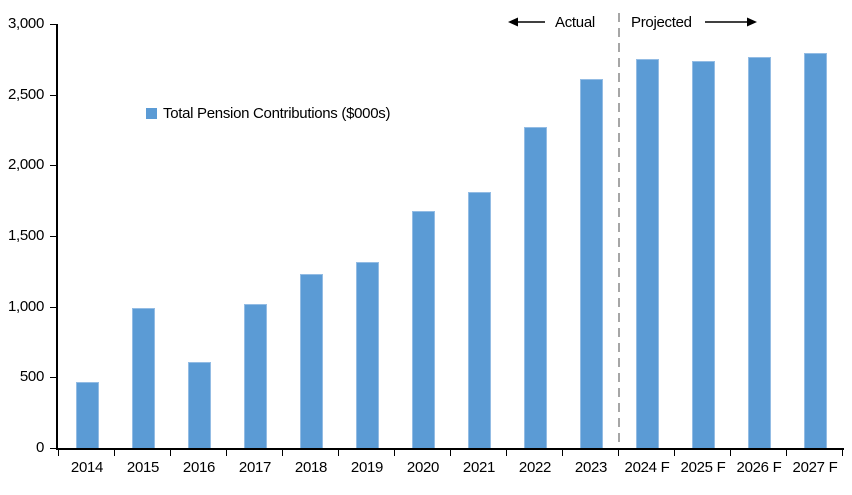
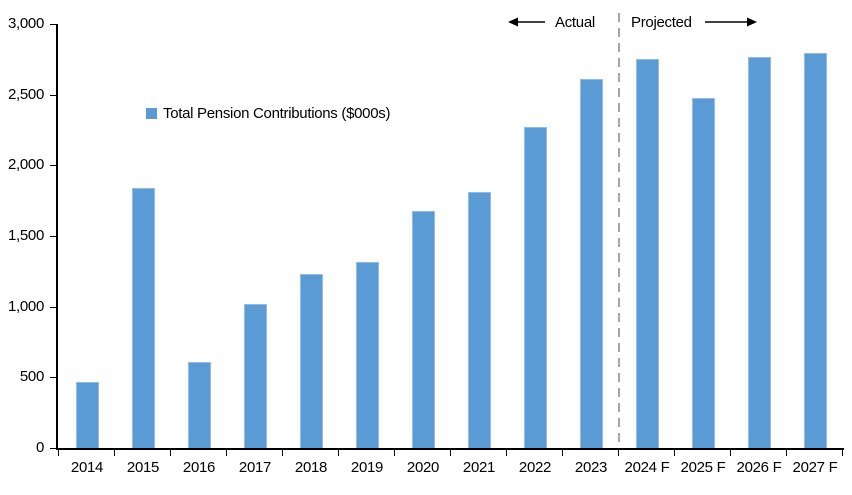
2015: 990 -> 1840
2025 F: 2740 -> 2480
